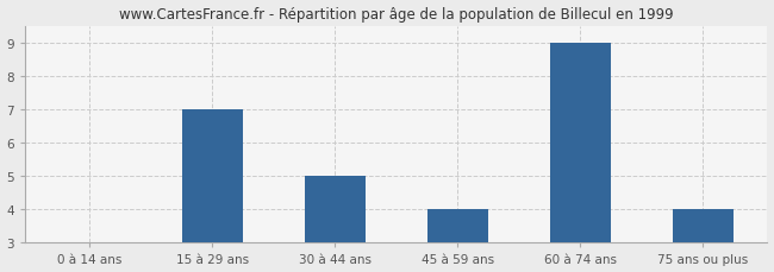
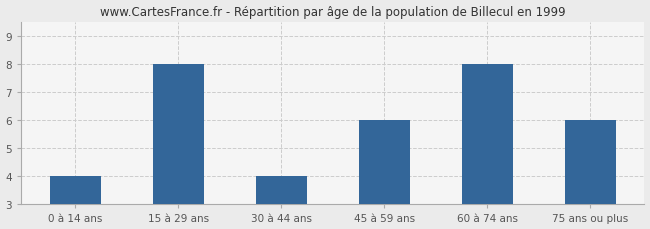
0 à 14 ans: 3 -> 4
15 à 29 ans: 7 -> 8
30 à 44 ans: 5 -> 4
45 à 59 ans: 4 -> 6
60 à 74 ans: 9 -> 8
75 ans ou plus: 4 -> 6
